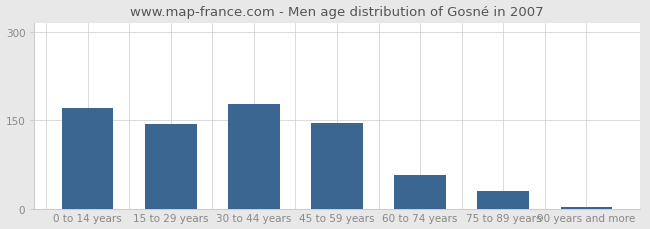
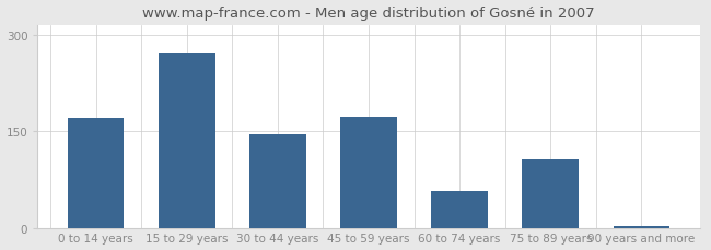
15 to 29 years: 144 -> 270
30 to 44 years: 178 -> 146
45 to 59 years: 146 -> 172
75 to 89 years: 30 -> 106
